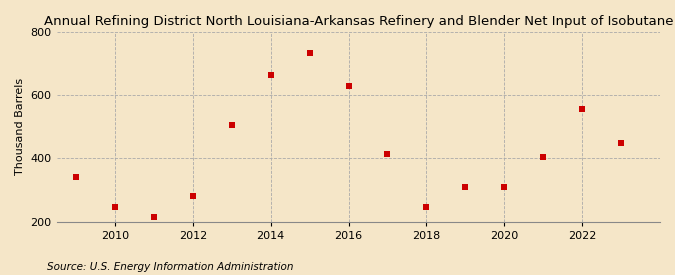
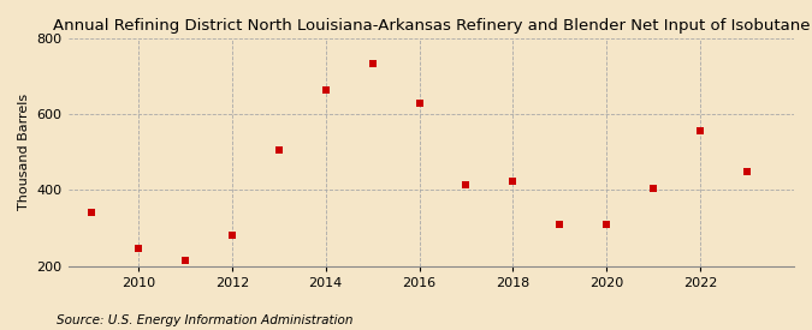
2018: 245 -> 425
